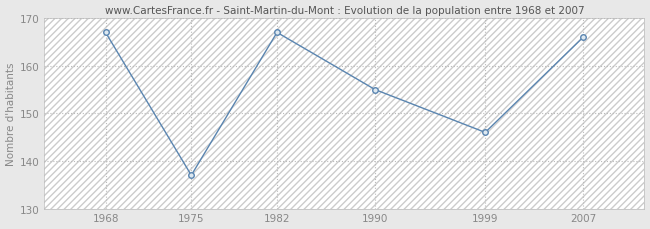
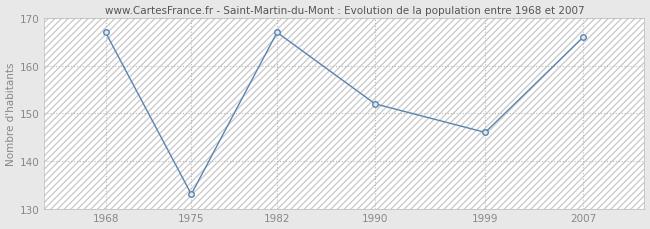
1975: 137 -> 133
1990: 155 -> 152
